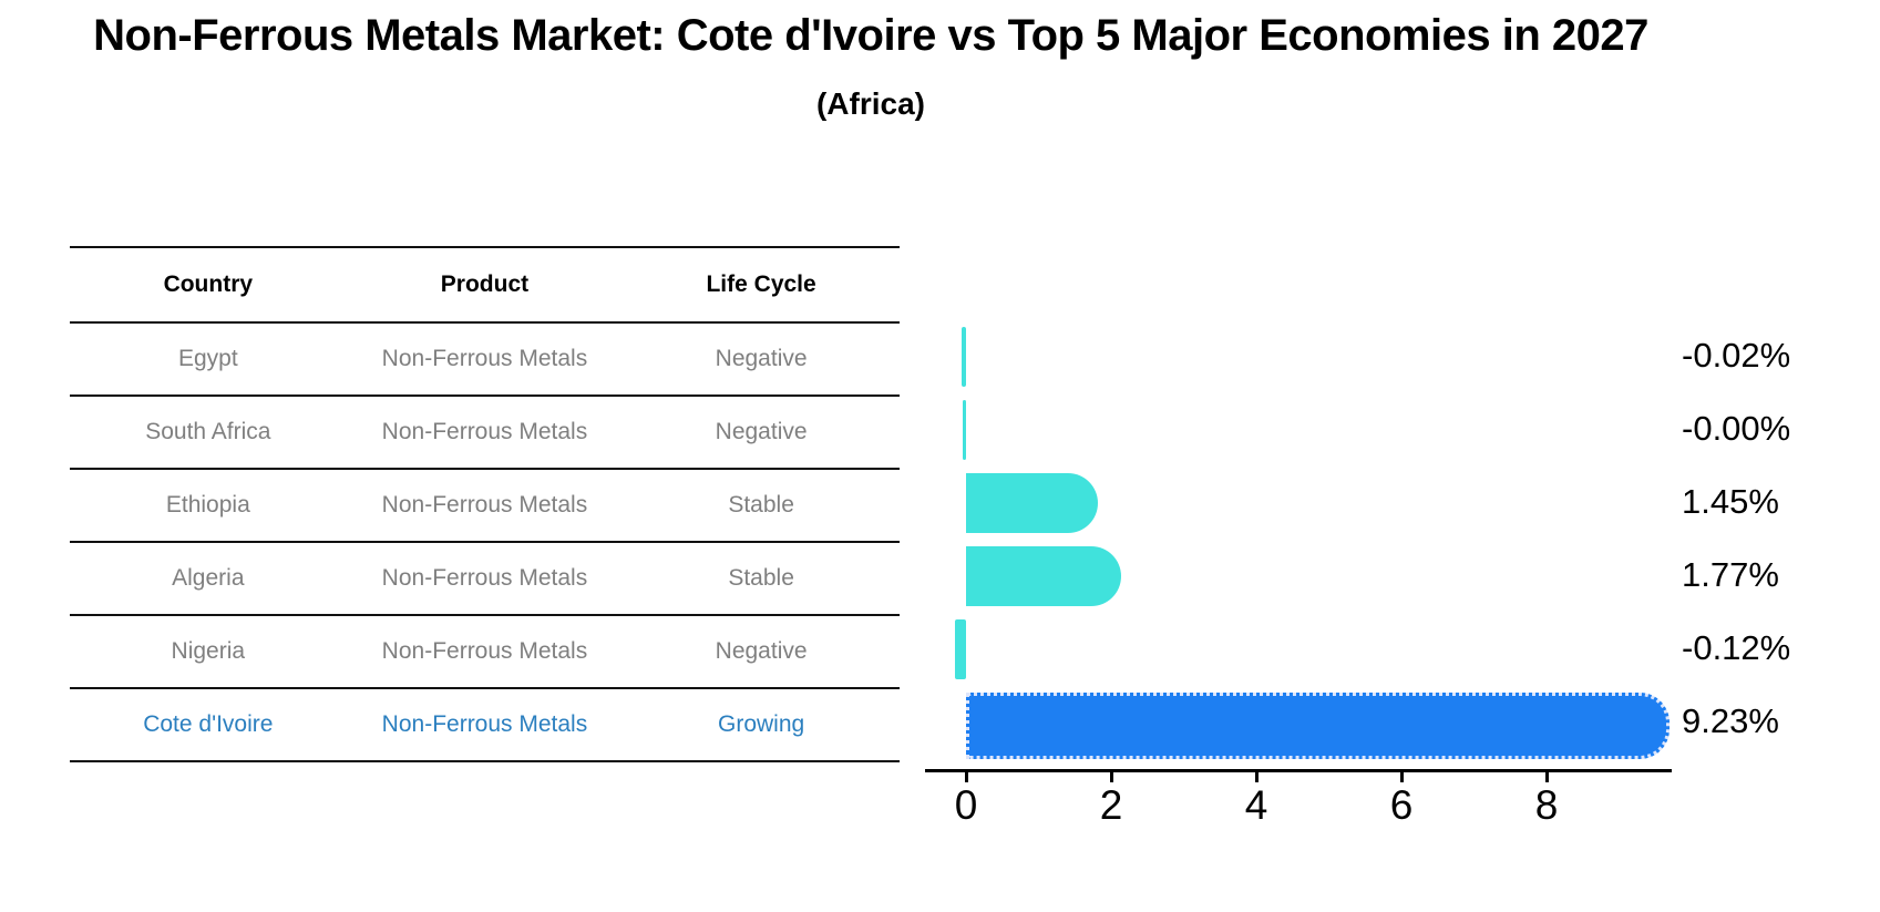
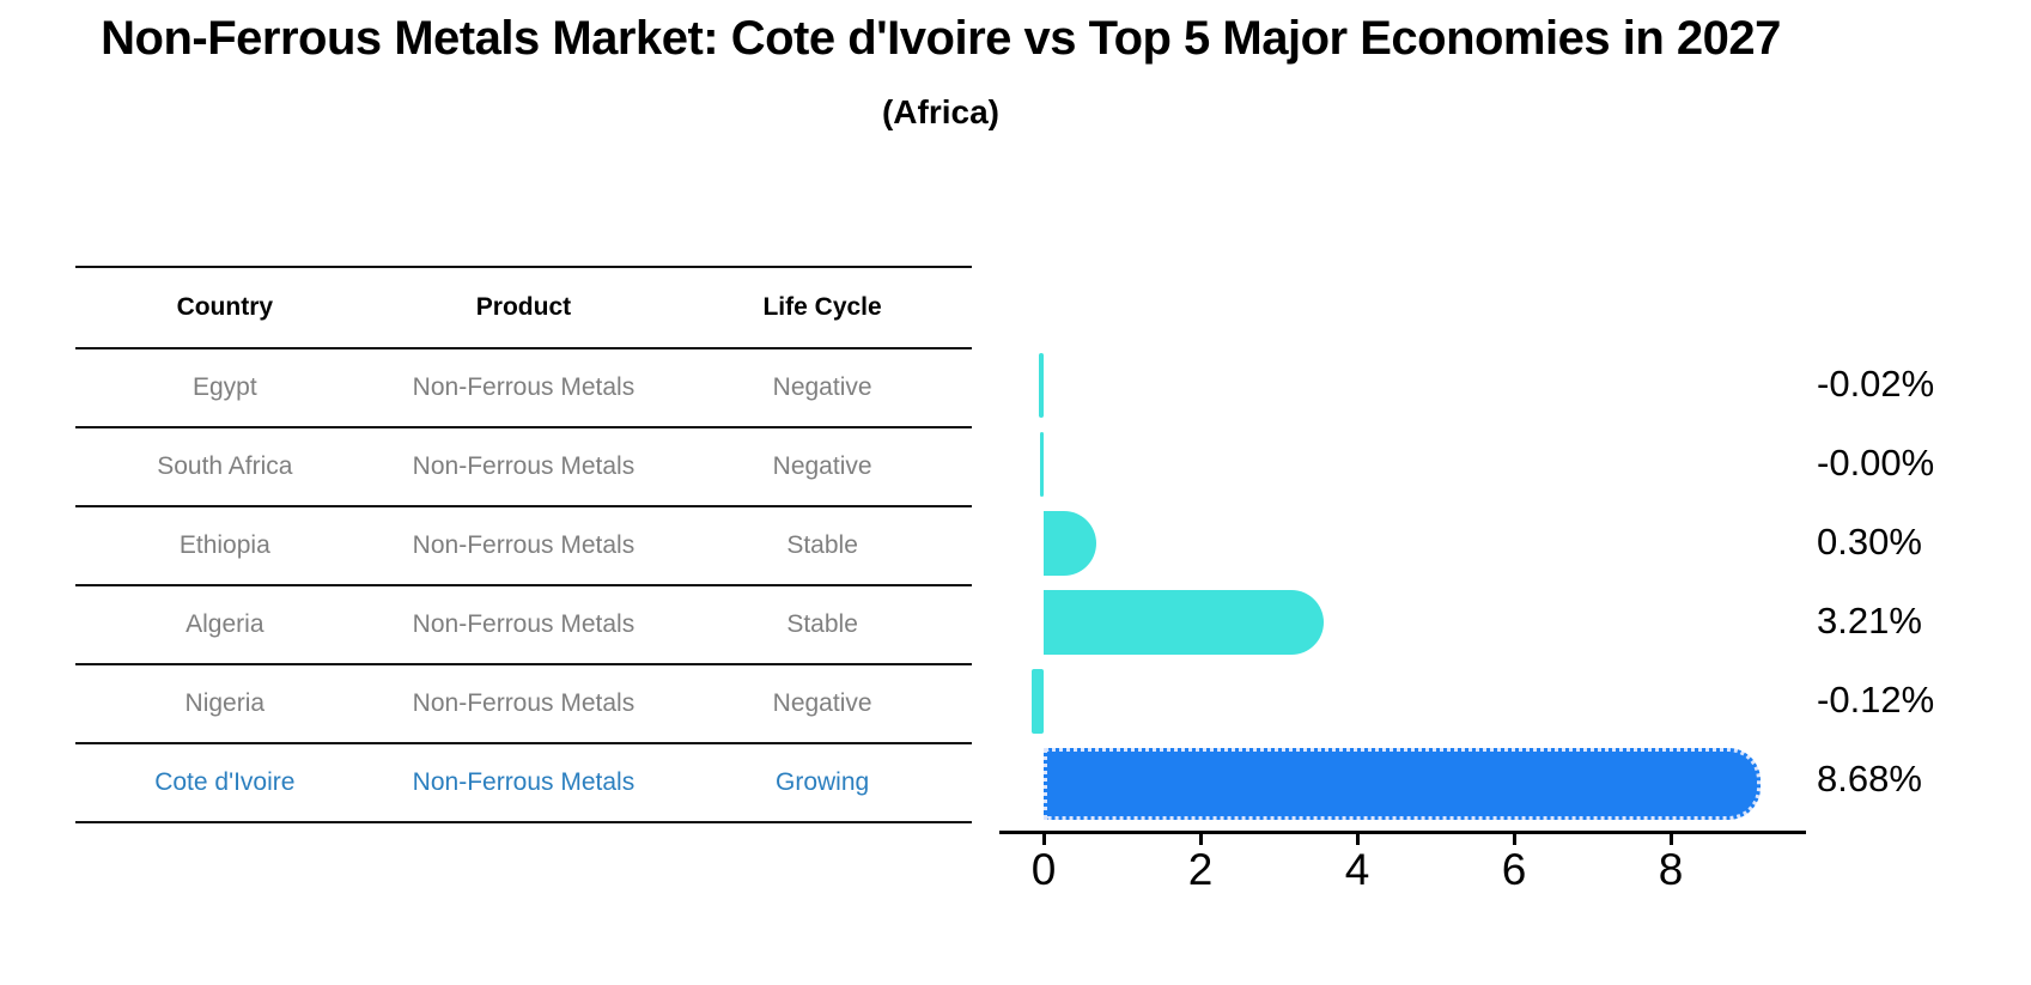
Ethiopia: 1.45% -> 0.30%
Algeria: 1.77% -> 3.21%
Cote d'Ivoire: 9.23% -> 8.68%
